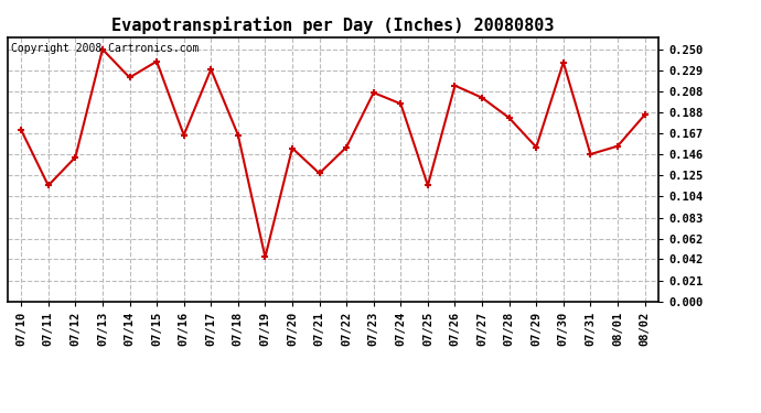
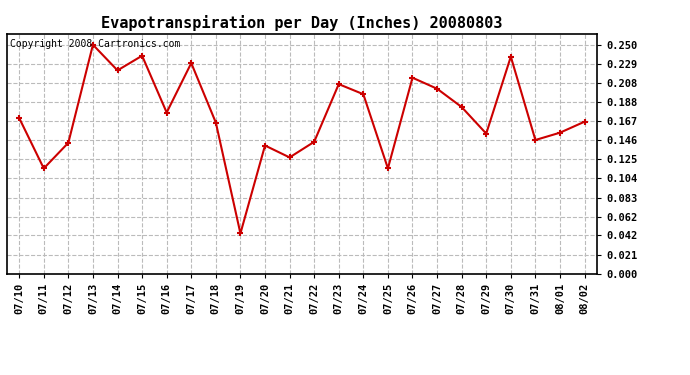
07/16: 0.165 -> 0.176
07/20: 0.152 -> 0.140
07/22: 0.153 -> 0.144
08/02: 0.185 -> 0.166
